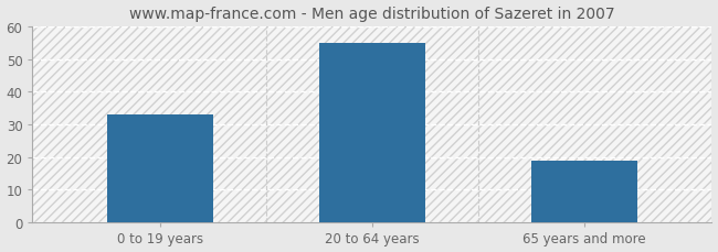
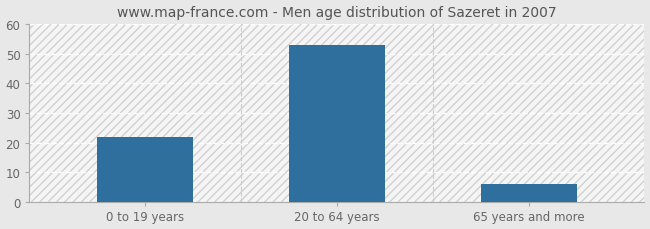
0 to 19 years: 33 -> 22
20 to 64 years: 55 -> 53
65 years and more: 19 -> 6
